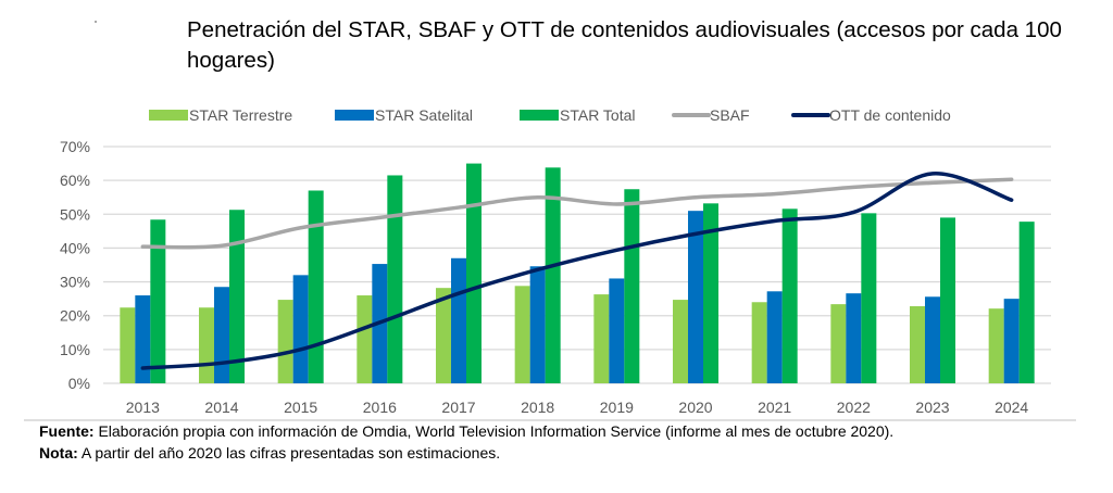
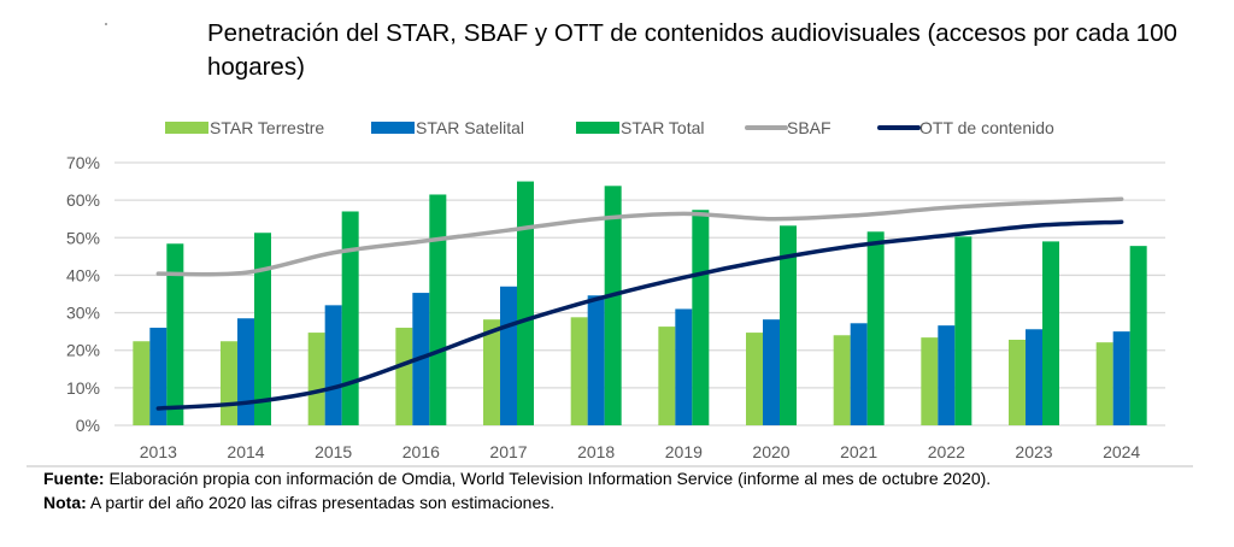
SBAF/2019: 53% -> 56%
STAR Satelital/2020: 51% -> 28%
OTT de contenido/2023: 62% -> 53%
